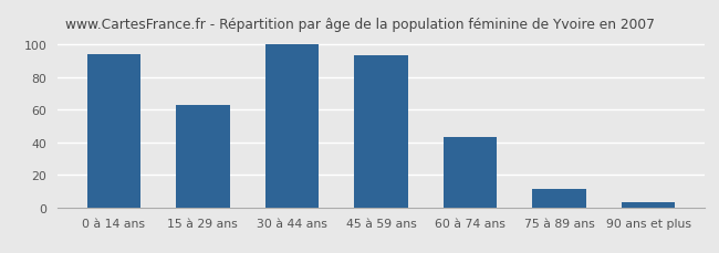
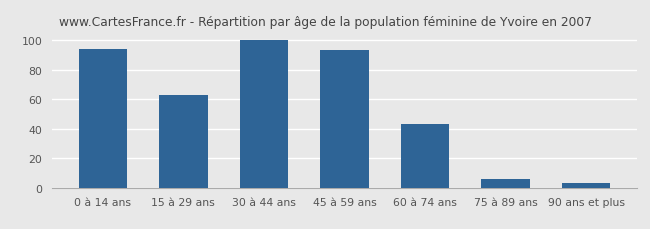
75 à 89 ans: 11 -> 6
